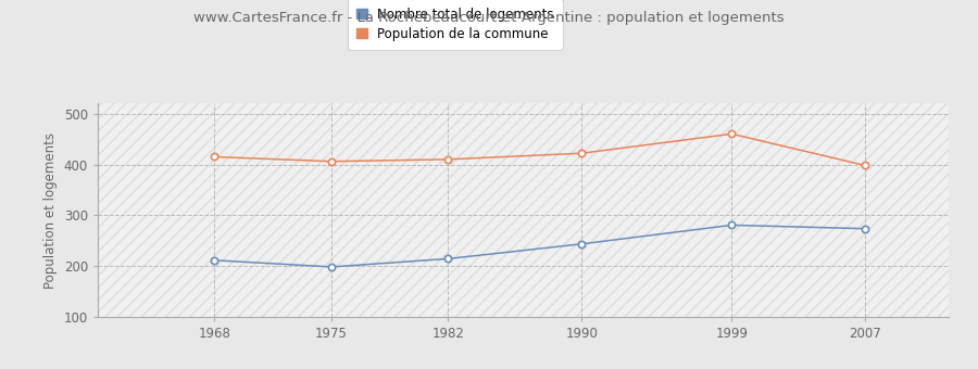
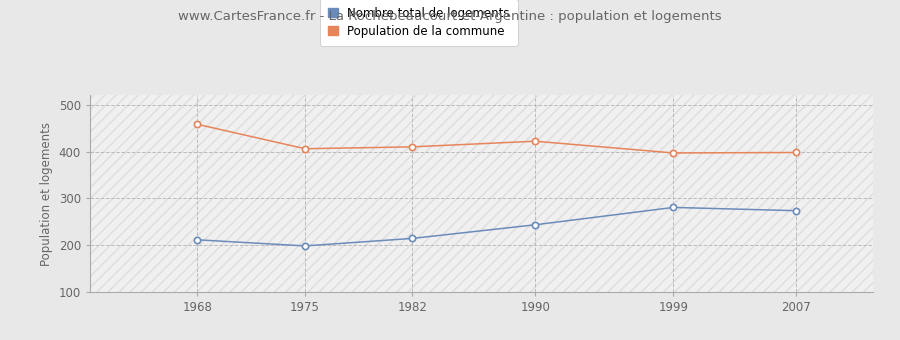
Population de la commune/1968: 415 -> 458
Population de la commune/1999: 460 -> 397
